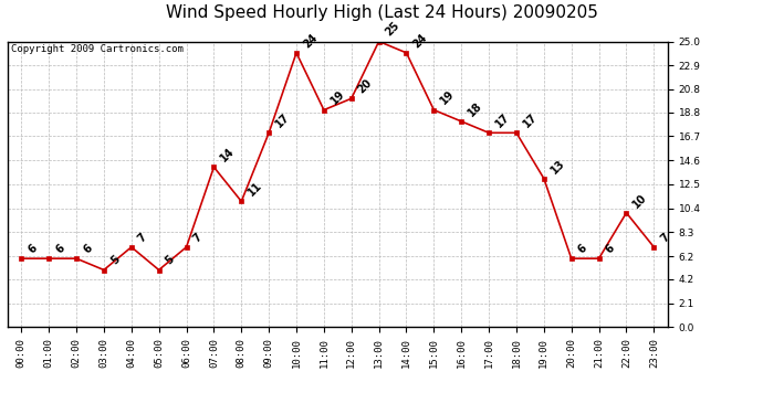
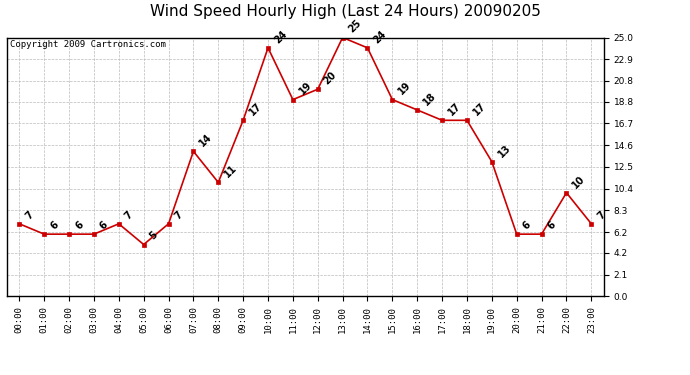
00:00: 6 -> 7
03:00: 5 -> 6
